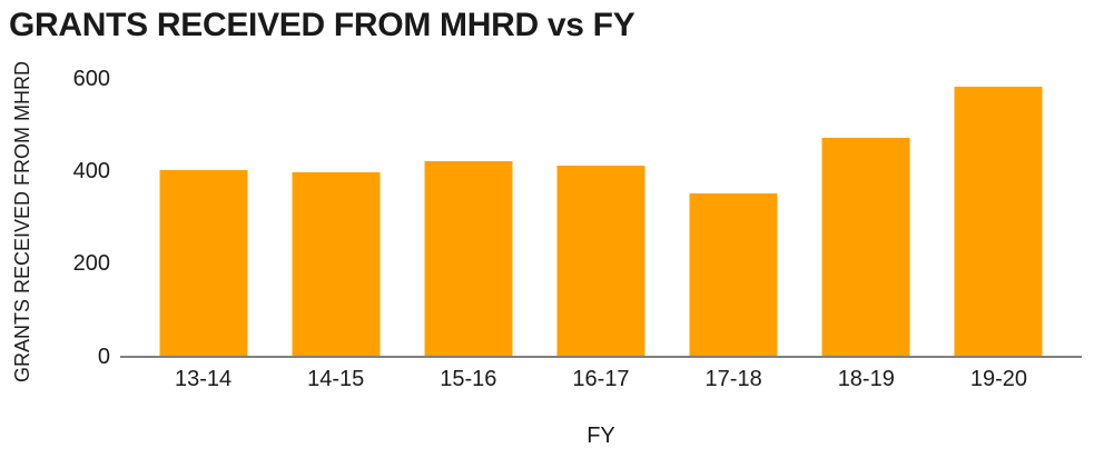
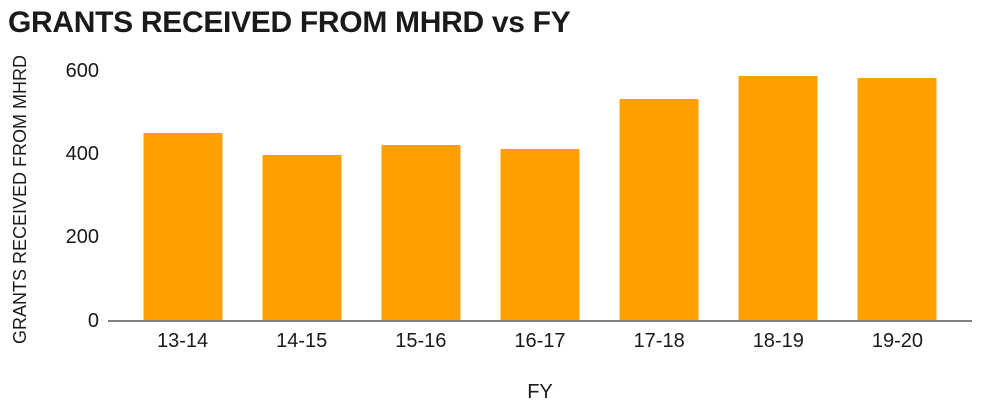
13-14: 400 -> 450
17-18: 350 -> 530
18-19: 470 -> 580
